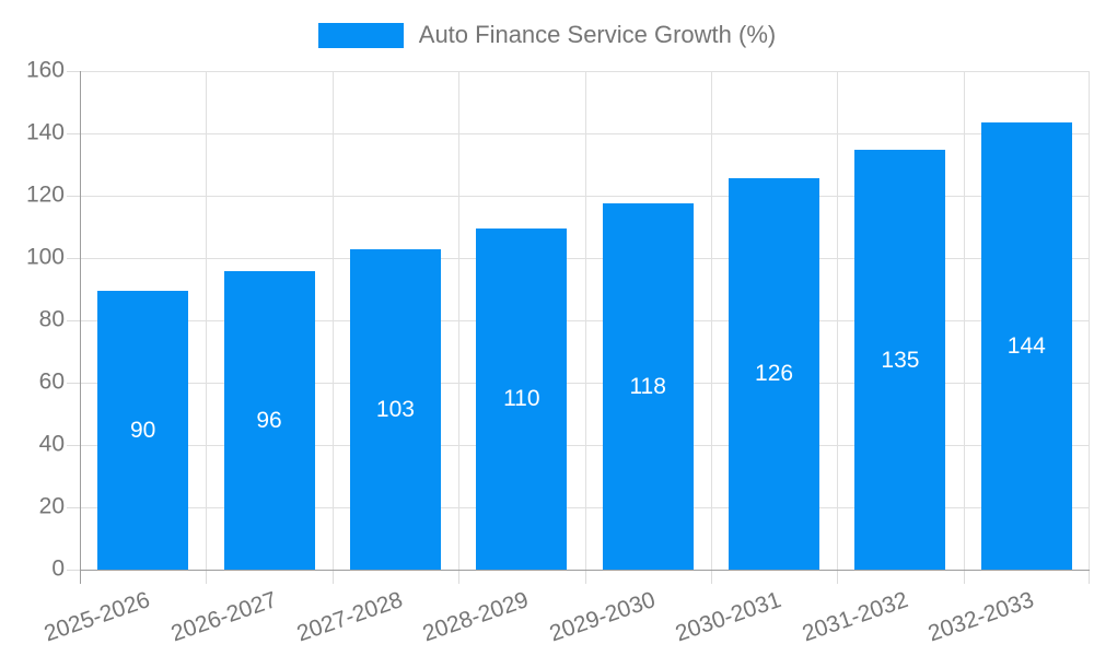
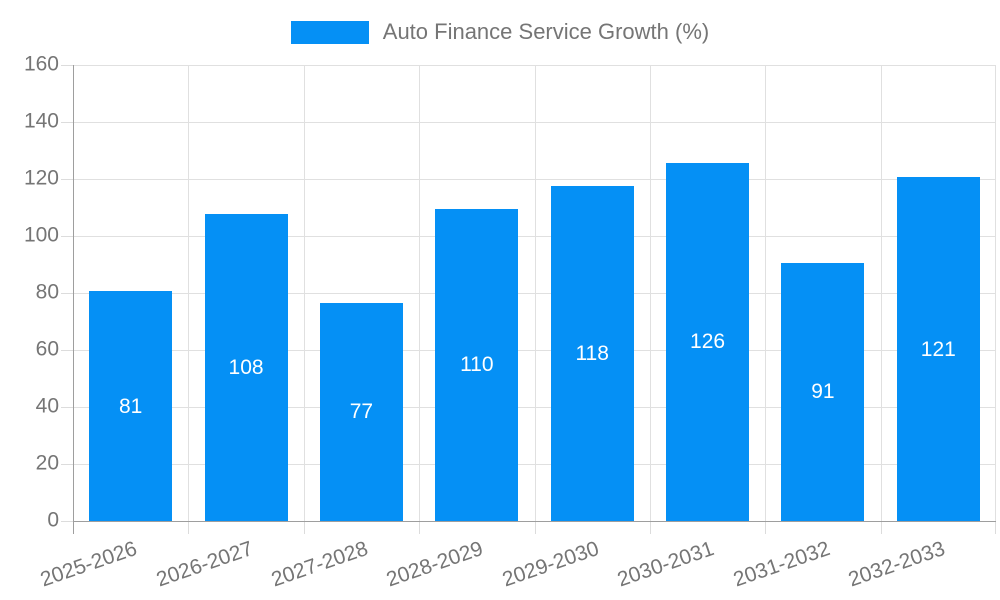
2025-2026: 90 -> 81
2026-2027: 96 -> 108
2027-2028: 103 -> 77
2031-2032: 135 -> 91
2032-2033: 144 -> 121
